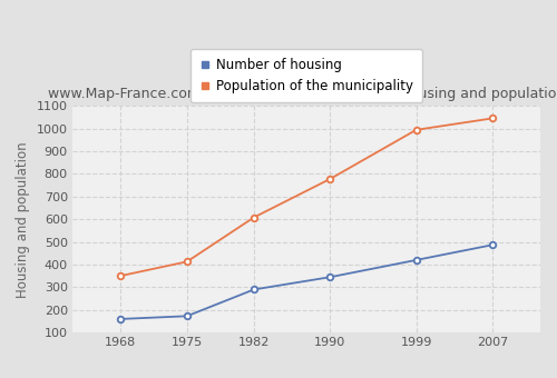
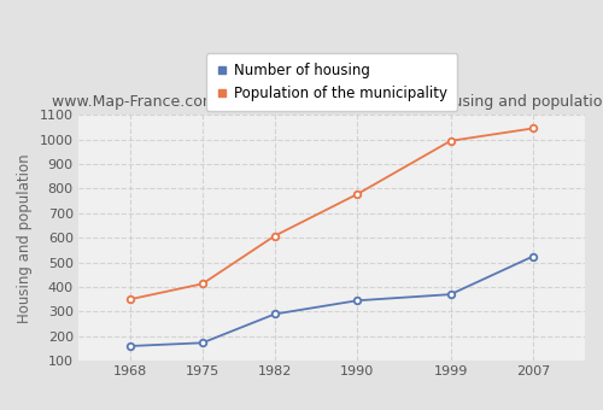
Number of housing/1999: 420 -> 370
Number of housing/2007: 487 -> 525
